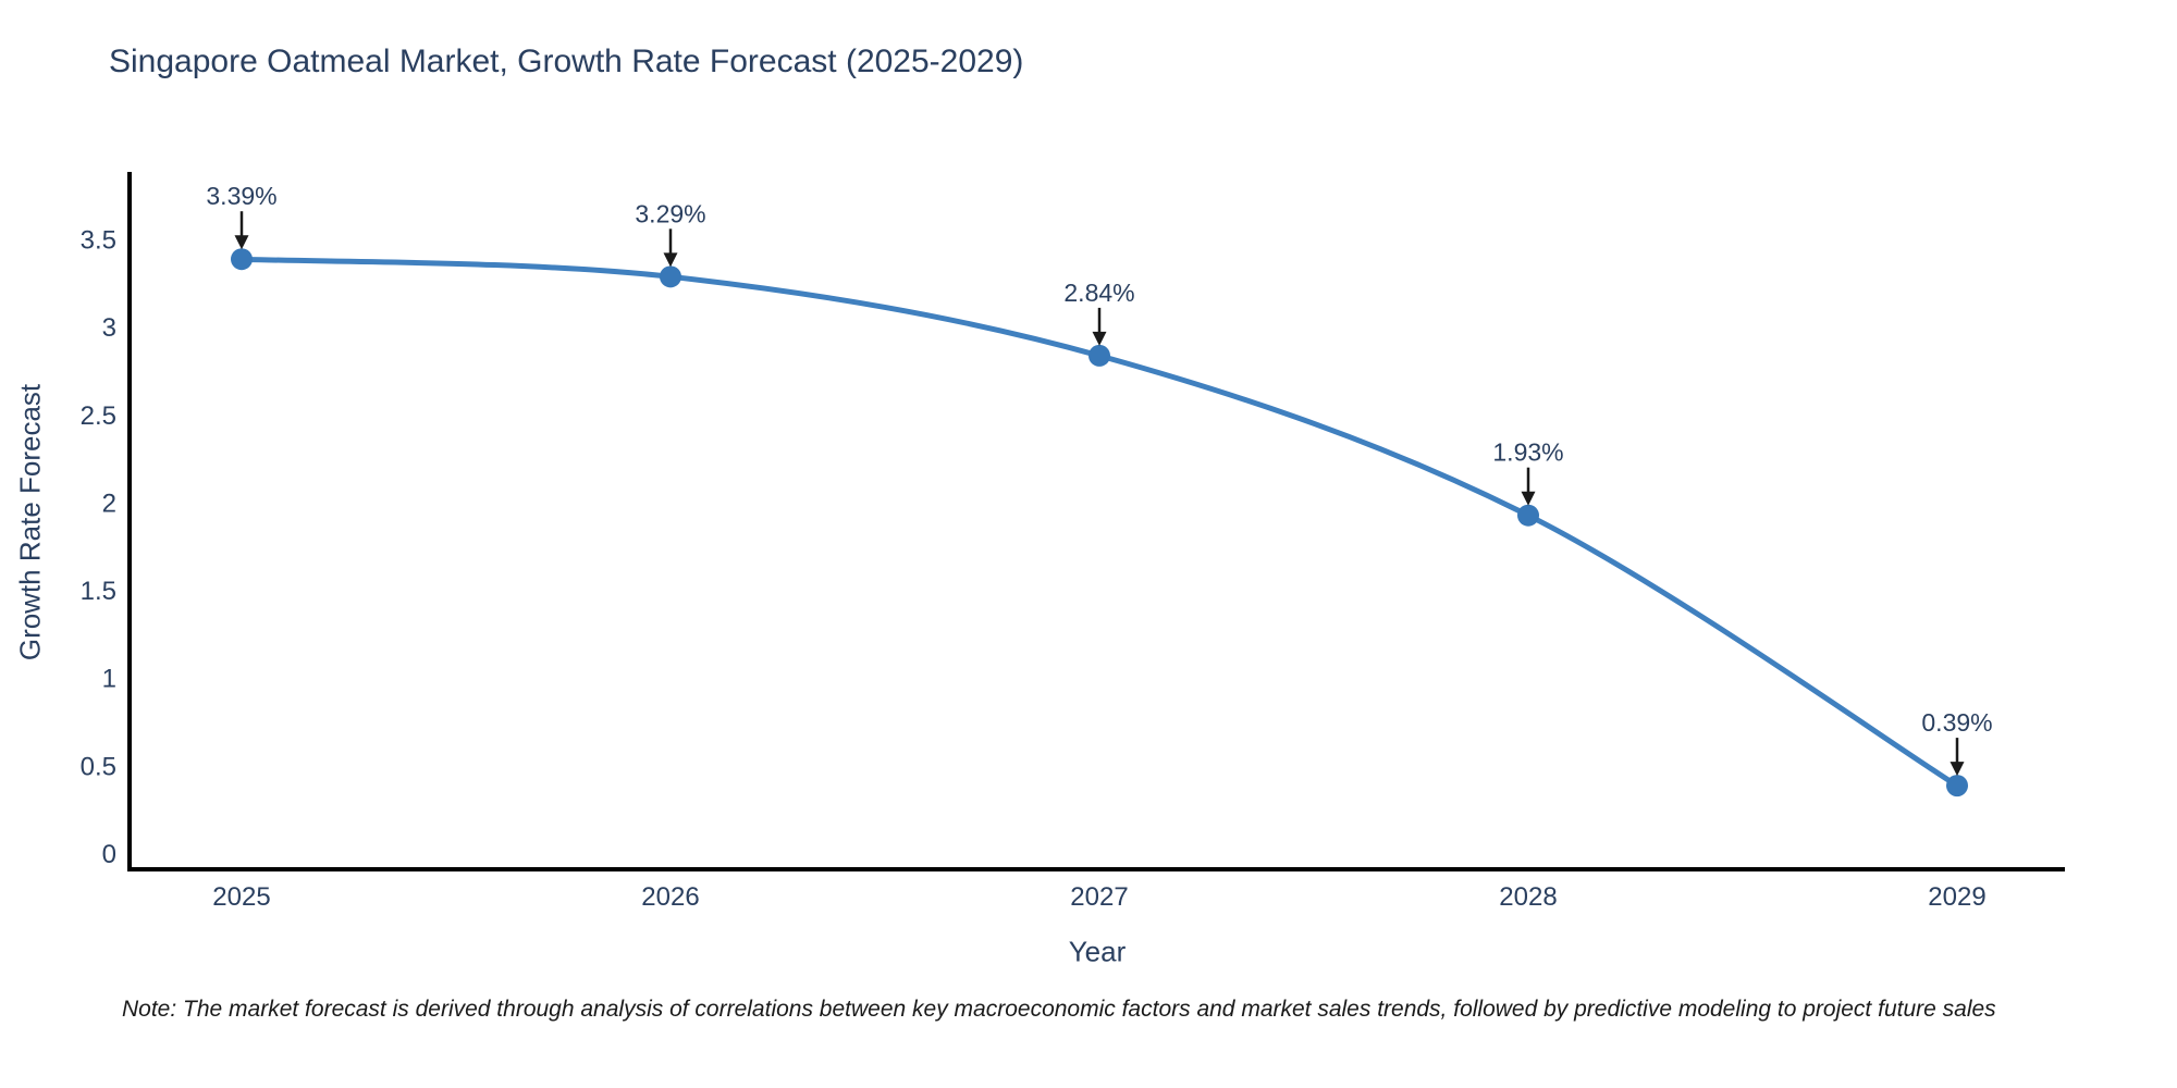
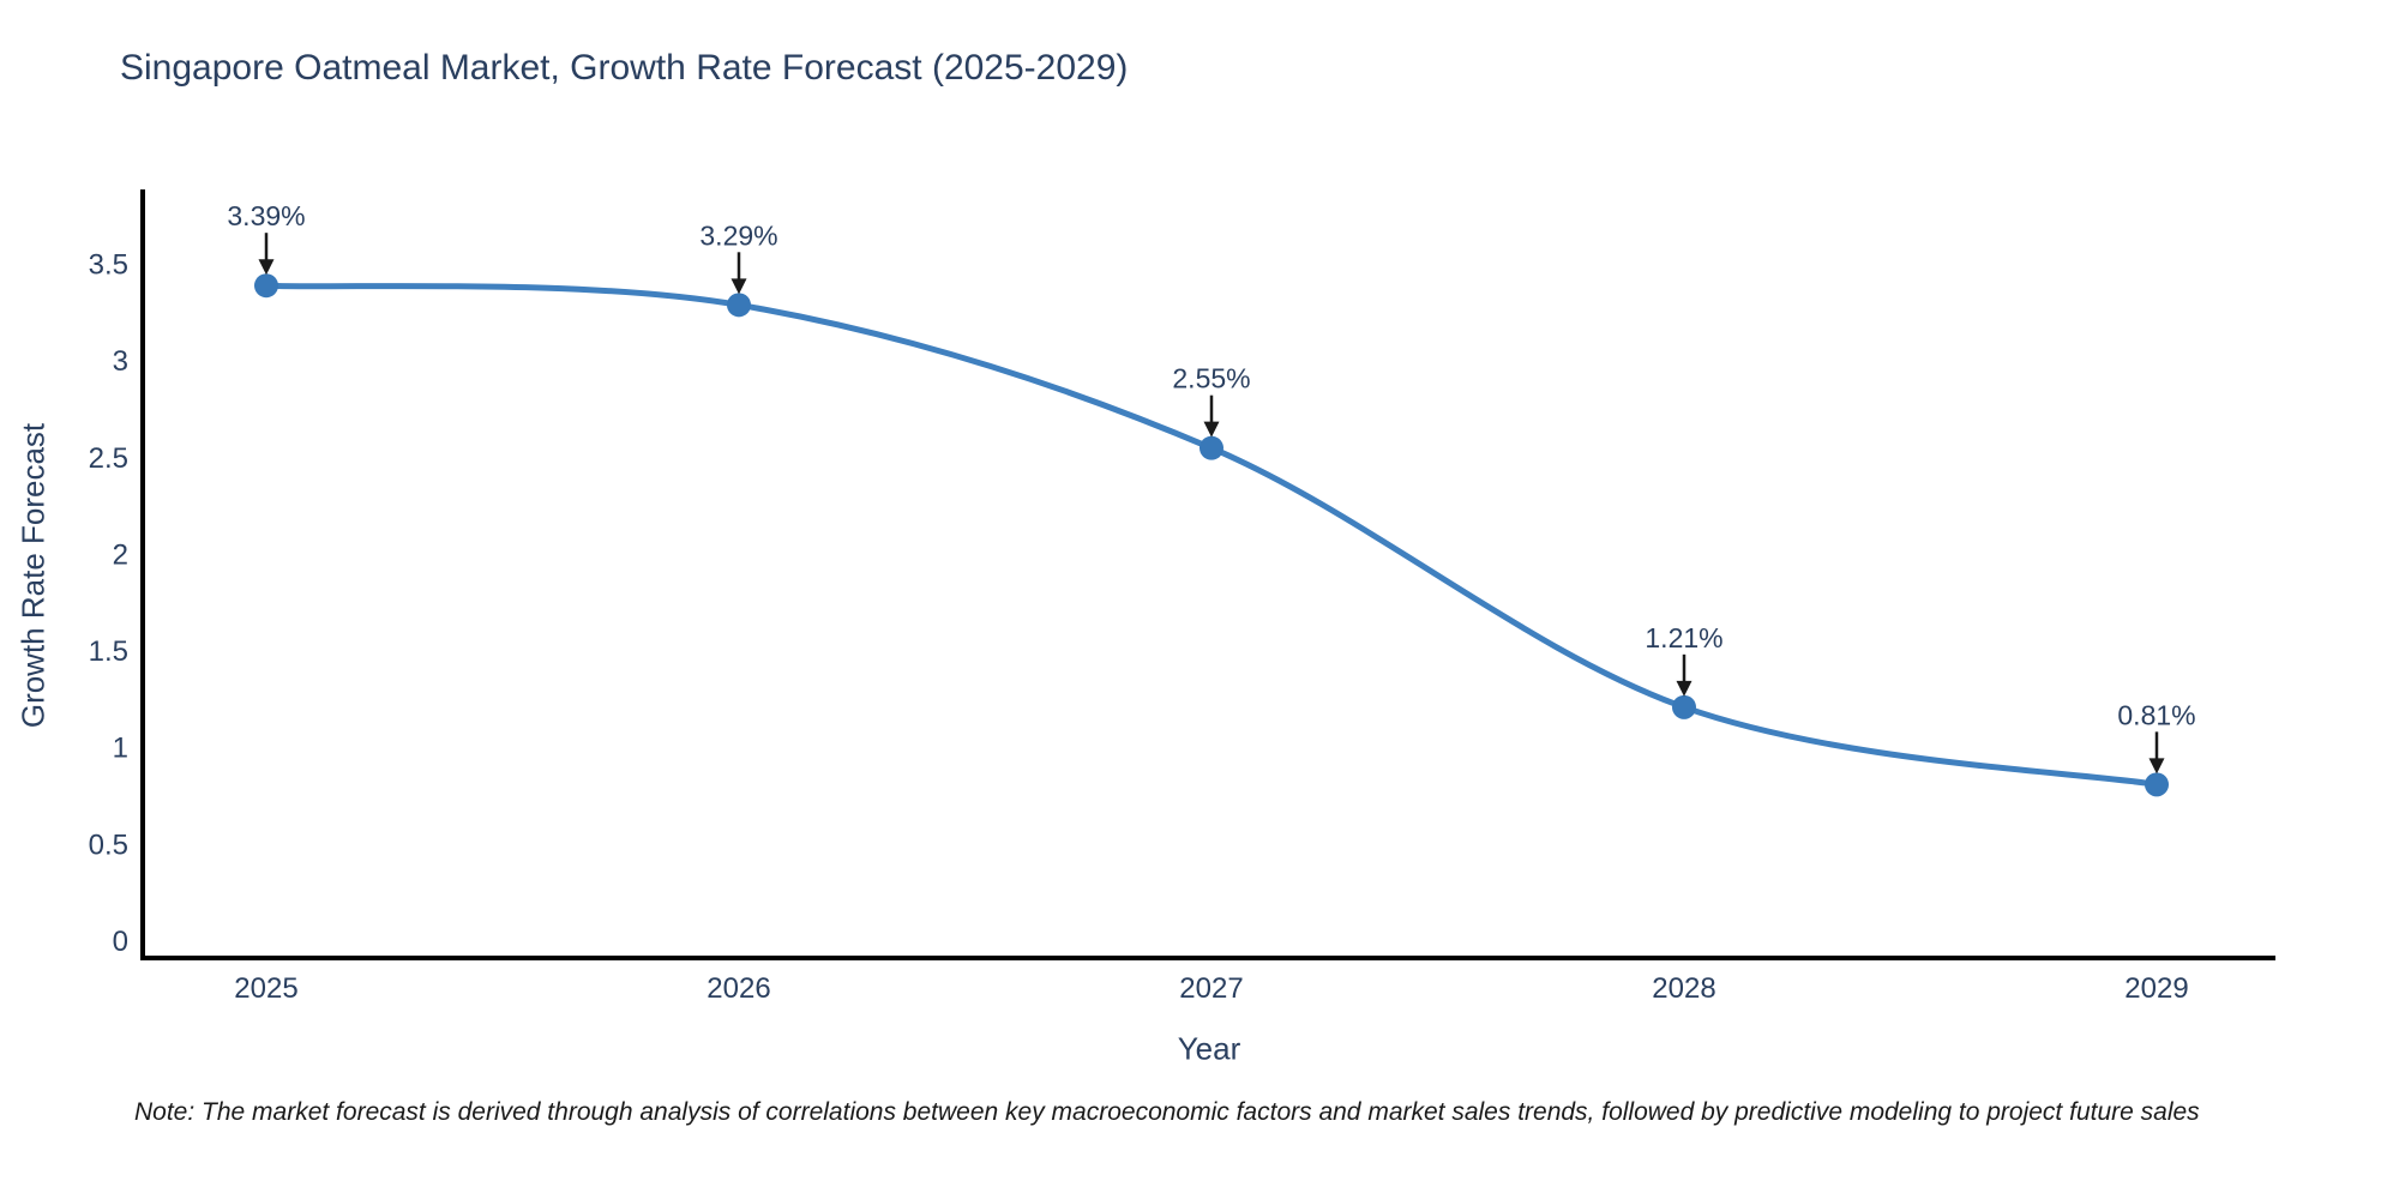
2027: 2.84% -> 2.55%
2028: 1.93% -> 1.21%
2029: 0.39% -> 0.81%
